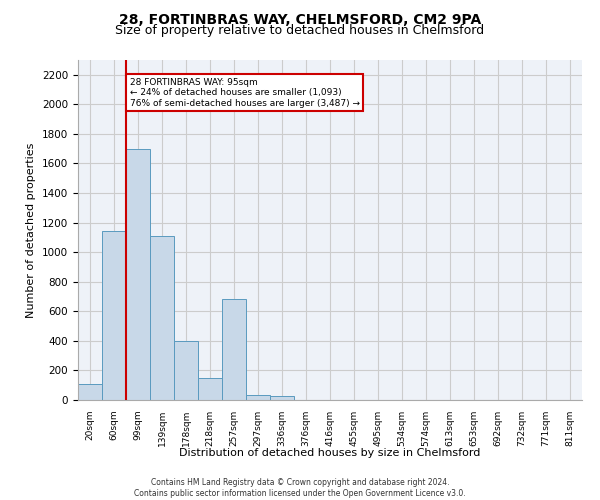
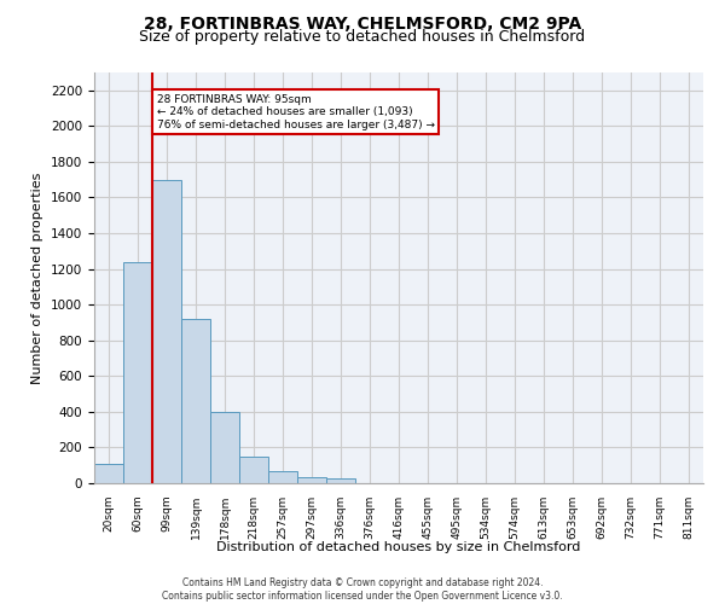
60sqm: 1140 -> 1240
139sqm: 1110 -> 920
257sqm: 680 -> 60
